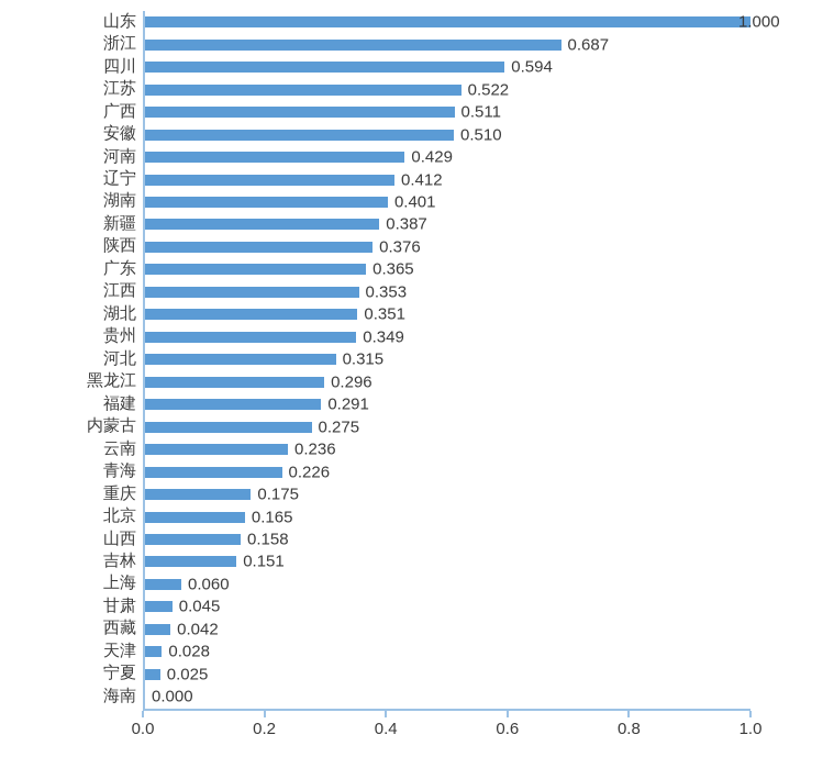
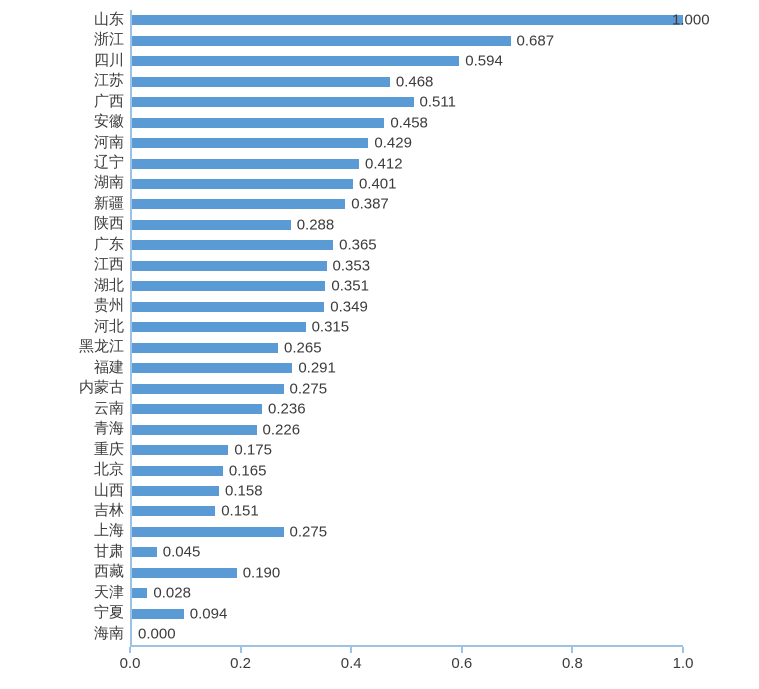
江苏: 0.522 -> 0.468
安徽: 0.510 -> 0.458
陕西: 0.376 -> 0.288
黑龙江: 0.296 -> 0.265
上海: 0.060 -> 0.275
西藏: 0.042 -> 0.190
宁夏: 0.025 -> 0.094
